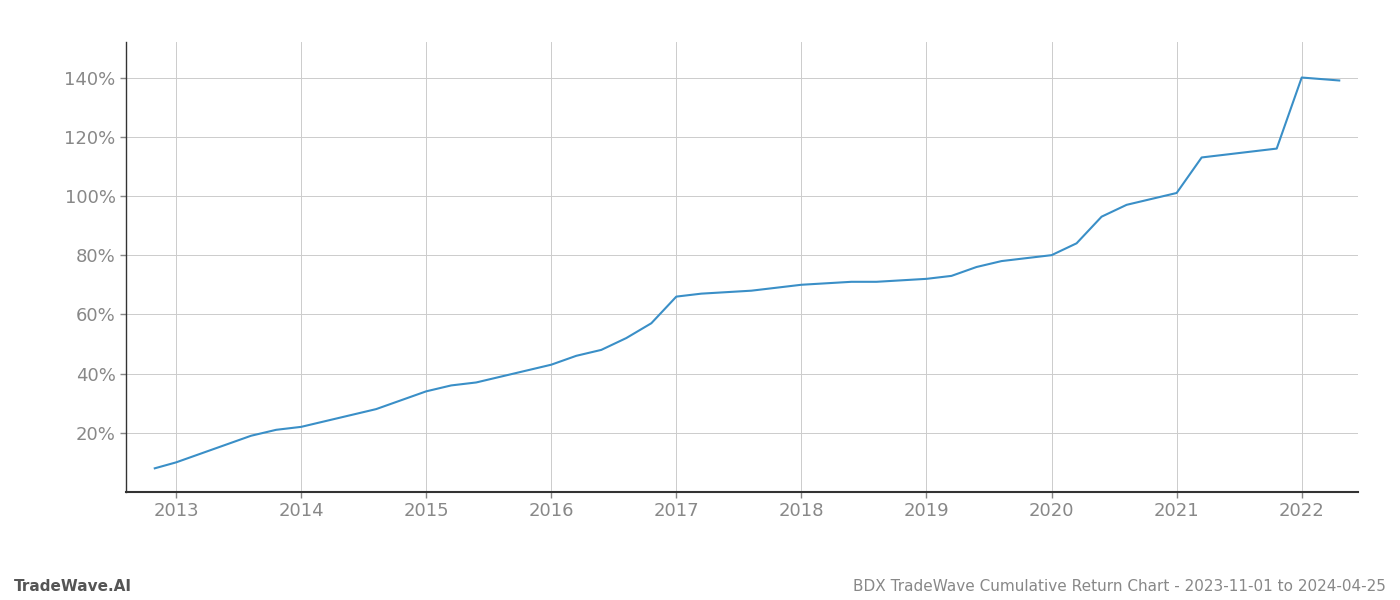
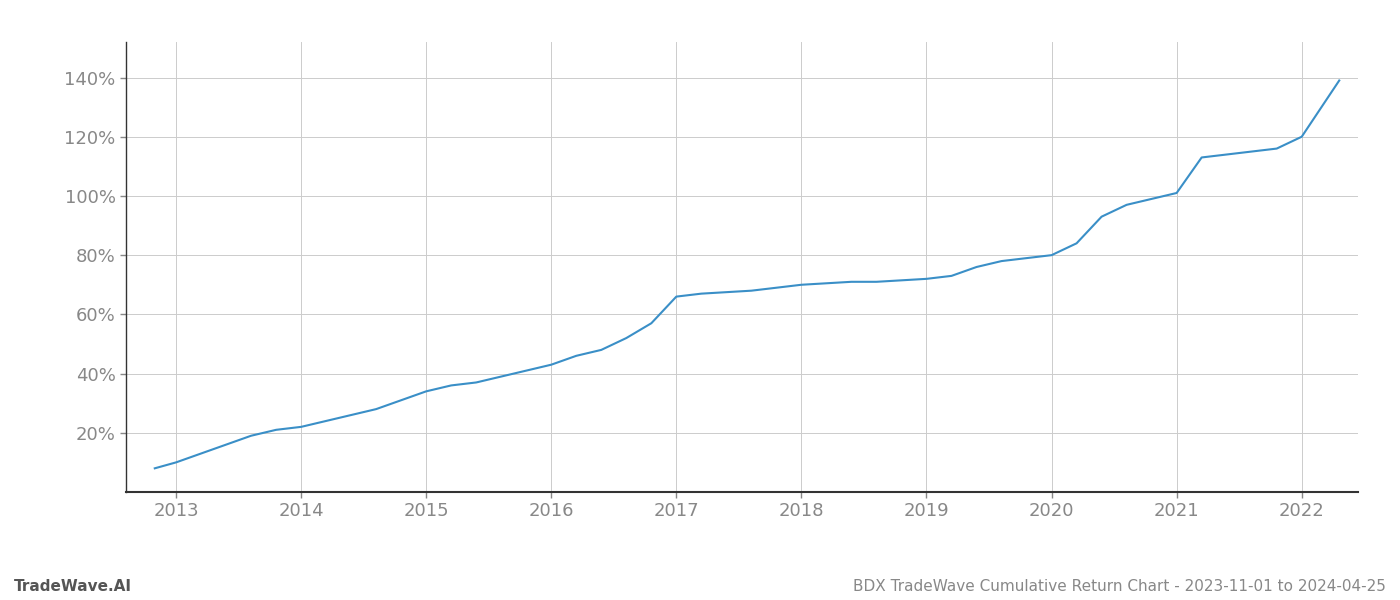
2022: 140.0% -> 120.0%
